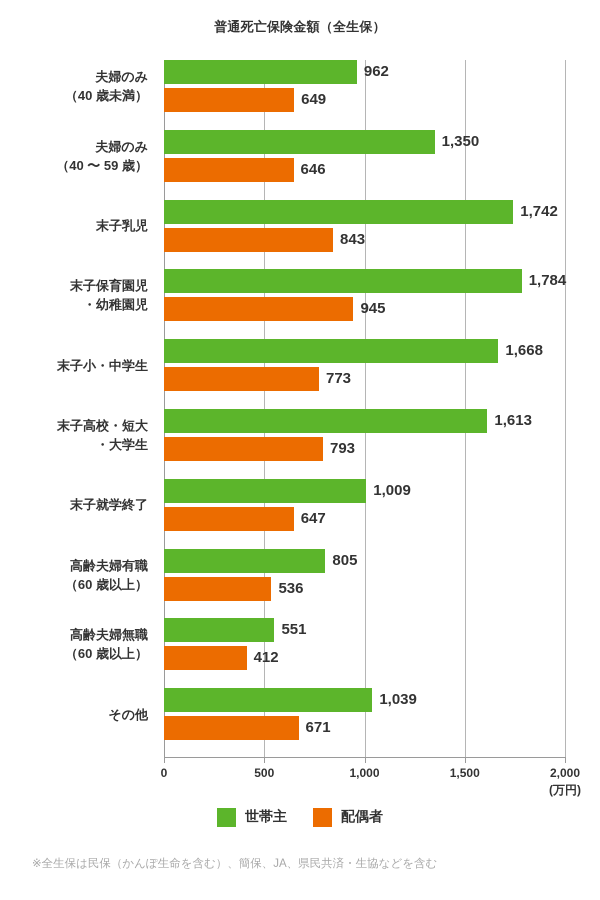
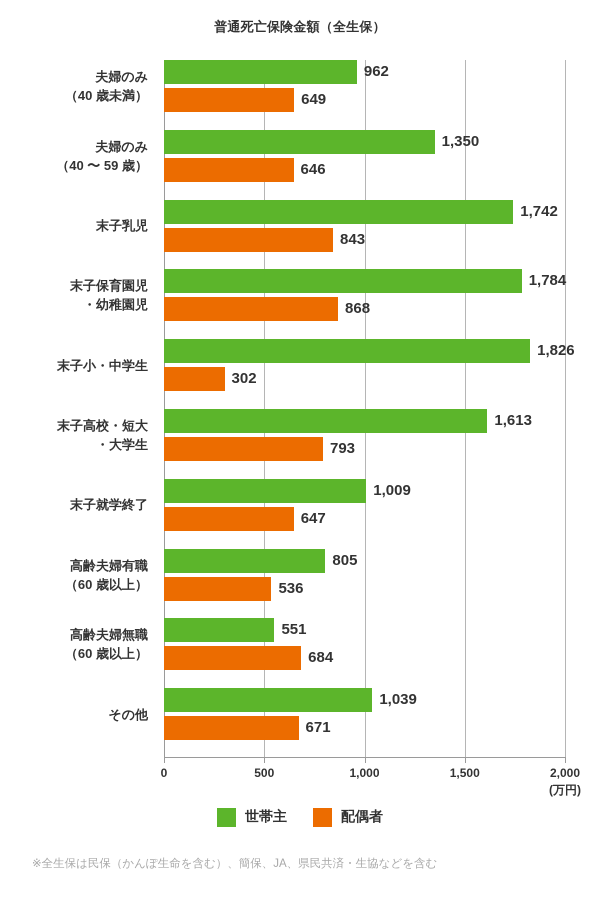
配偶者/末子保育園児 ・幼稚園児: 945 -> 868
世帯主/末子小・中学生: 1,668 -> 1,826
配偶者/末子小・中学生: 773 -> 302
配偶者/高齢夫婦無職 （60 歳以上）: 412 -> 684
